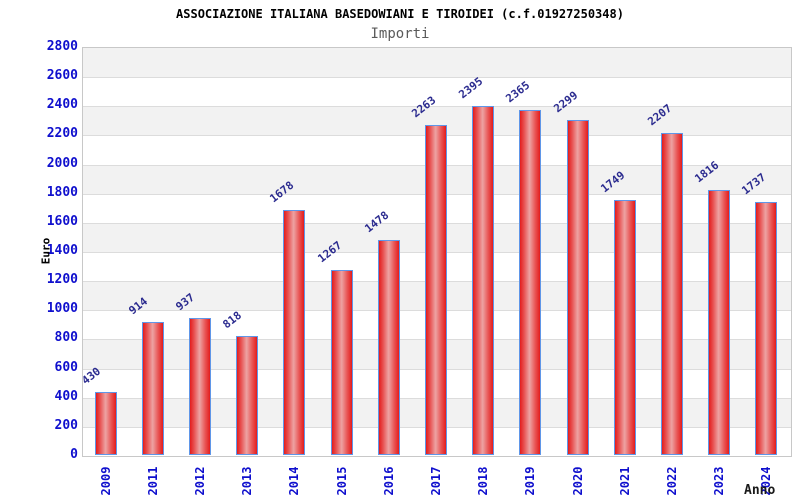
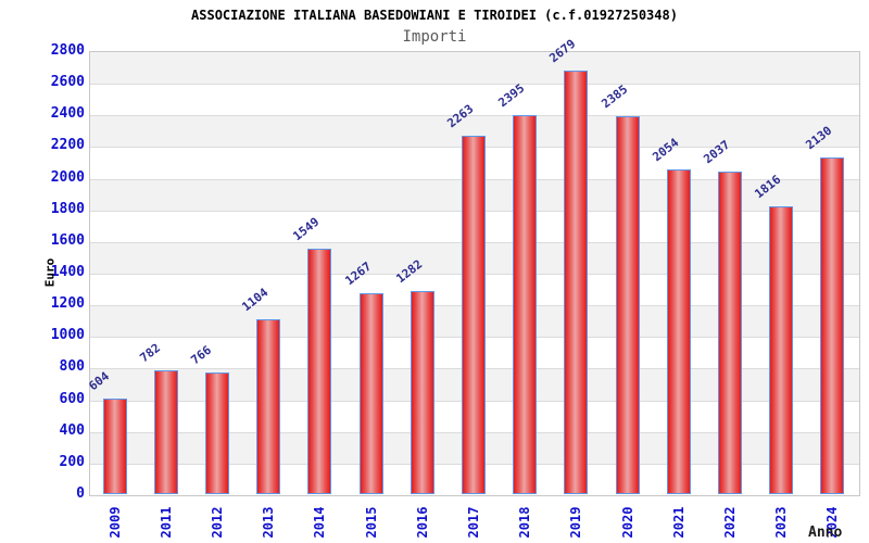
2009: 430 -> 604
2011: 914 -> 782
2012: 937 -> 766
2013: 818 -> 1104
2014: 1678 -> 1549
2016: 1478 -> 1282
2019: 2365 -> 2679
2020: 2299 -> 2385
2021: 1749 -> 2054
2022: 2207 -> 2037
2024: 1737 -> 2130
